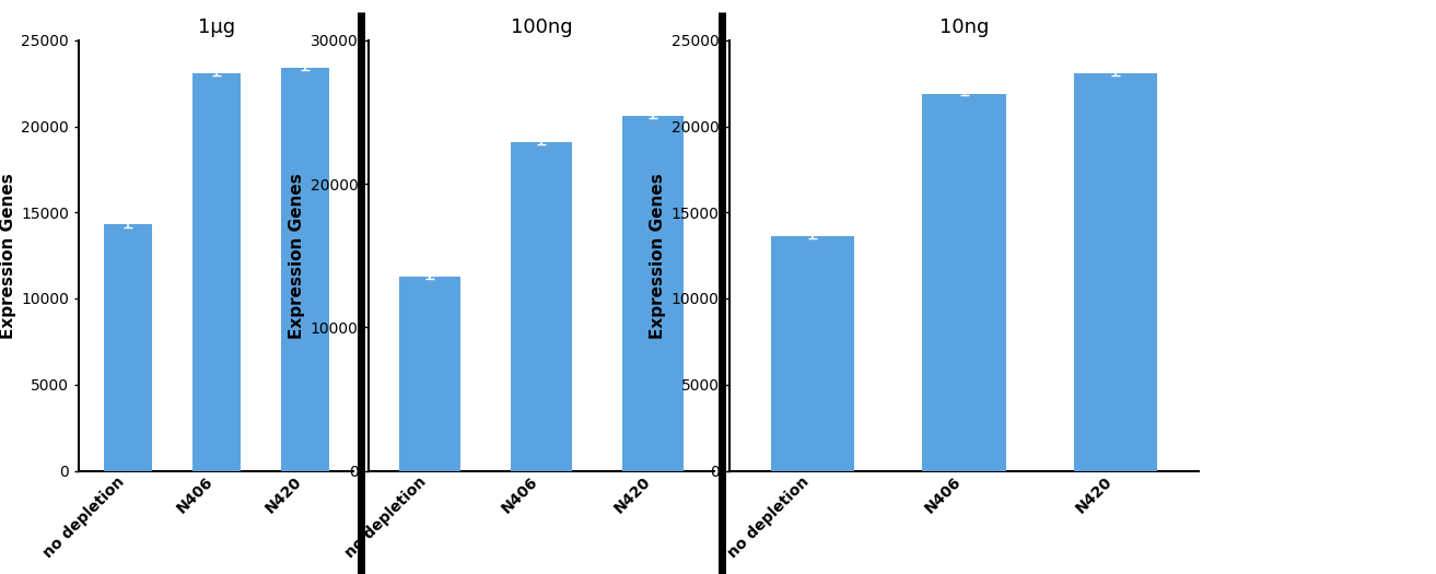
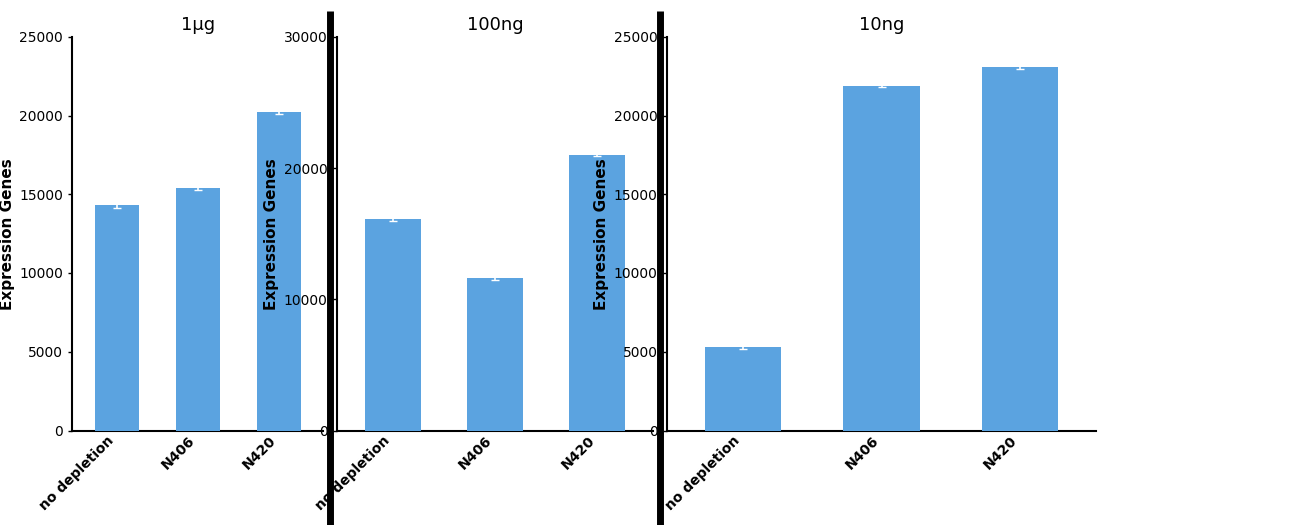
1μg/N406: 23100 -> 15400
1μg/N420: 23400 -> 20200
100ng/no depletion: 13500 -> 16100
100ng/N406: 22900 -> 11600
100ng/N420: 24700 -> 21000
10ng/no depletion: 13600 -> 5300
